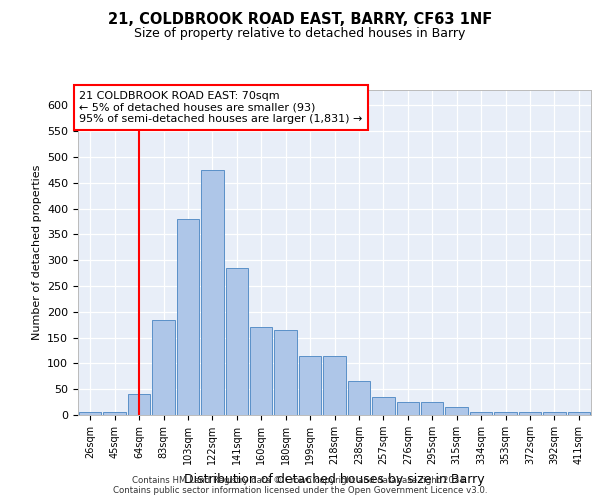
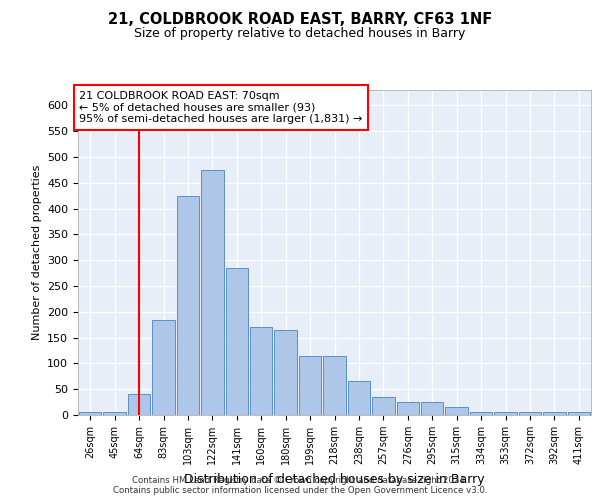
103sqm: 380 -> 425
